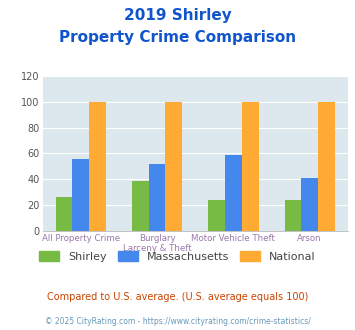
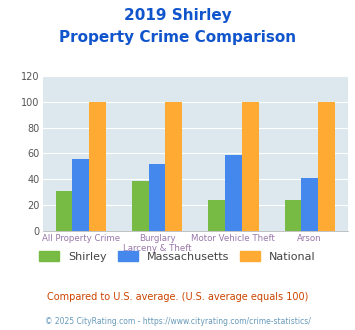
Shirley/All Property Crime: 26 -> 31
